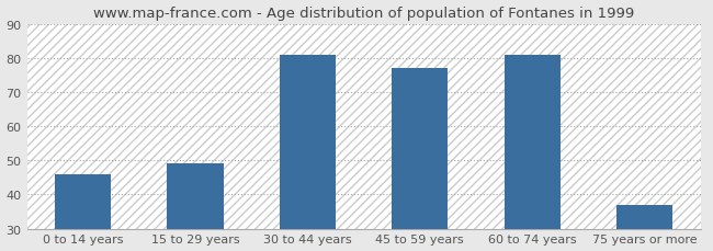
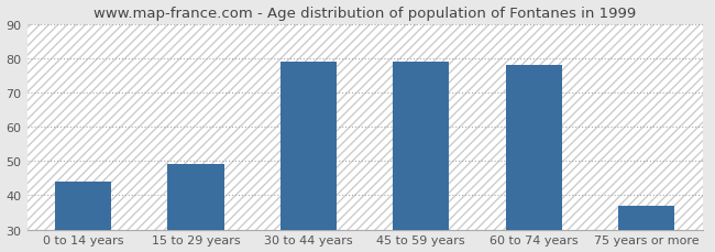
0 to 14 years: 46 -> 44
30 to 44 years: 81 -> 79
45 to 59 years: 77 -> 79
60 to 74 years: 81 -> 78
